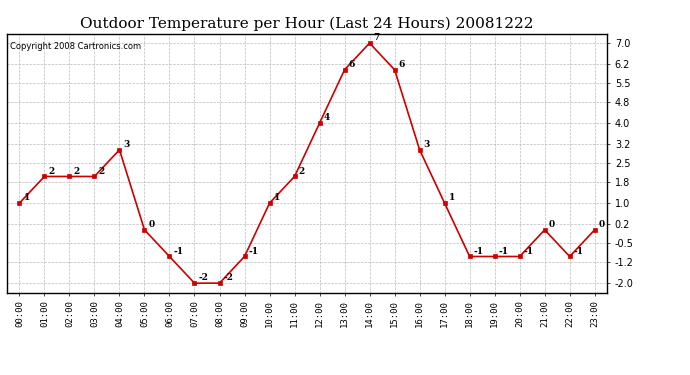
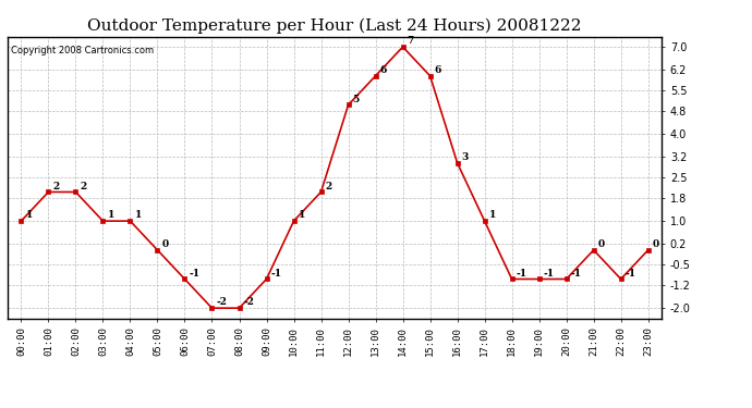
03:00: 2 -> 1
04:00: 3 -> 1
12:00: 4 -> 5
